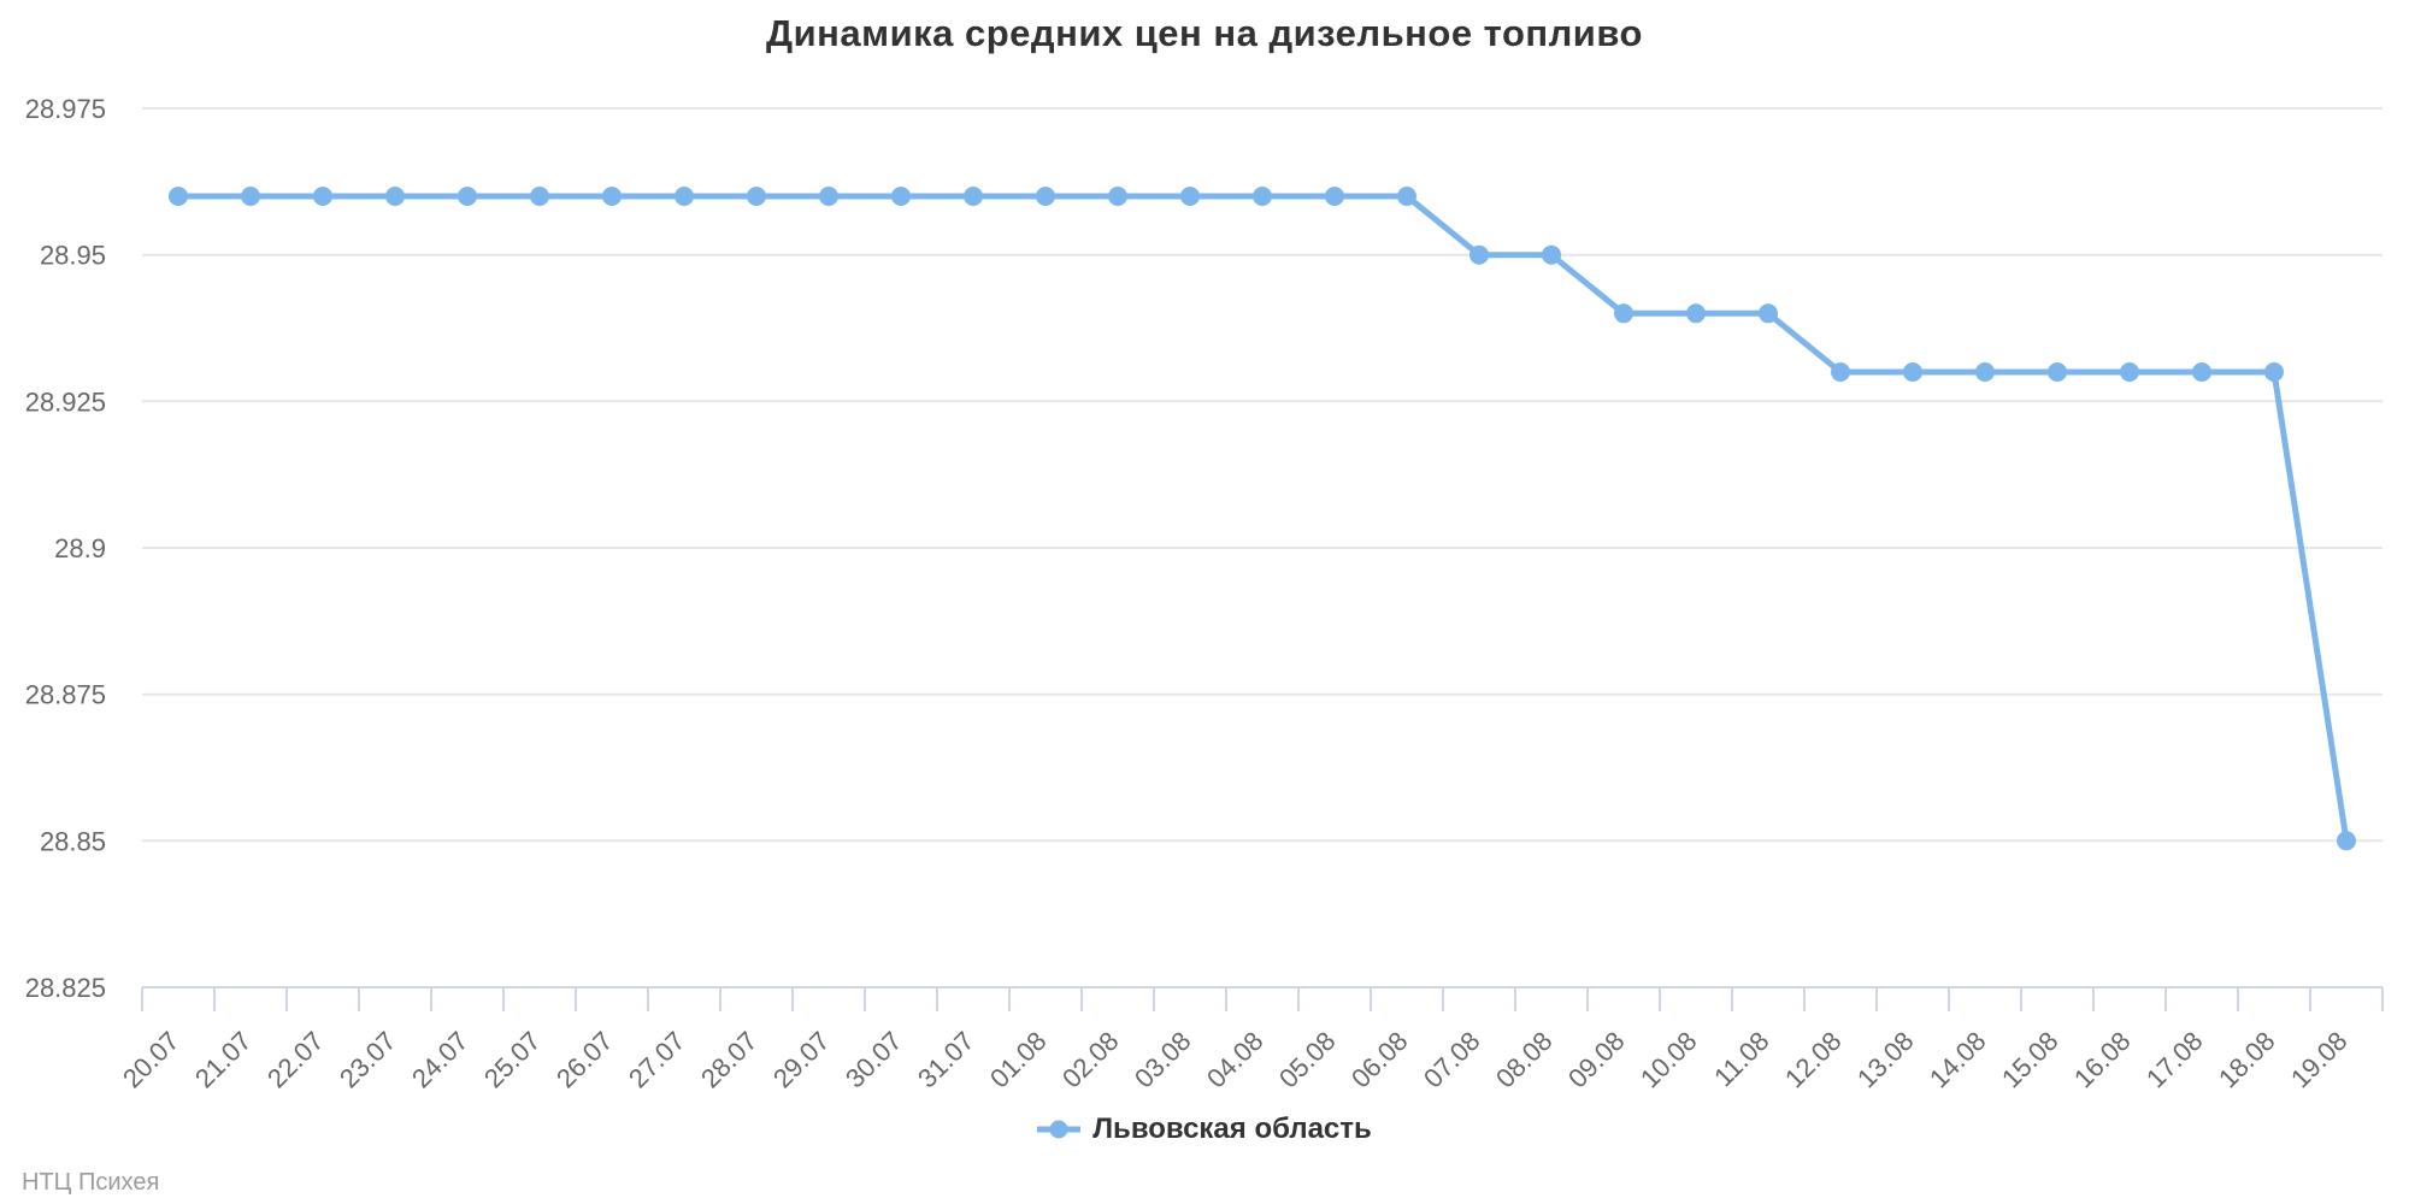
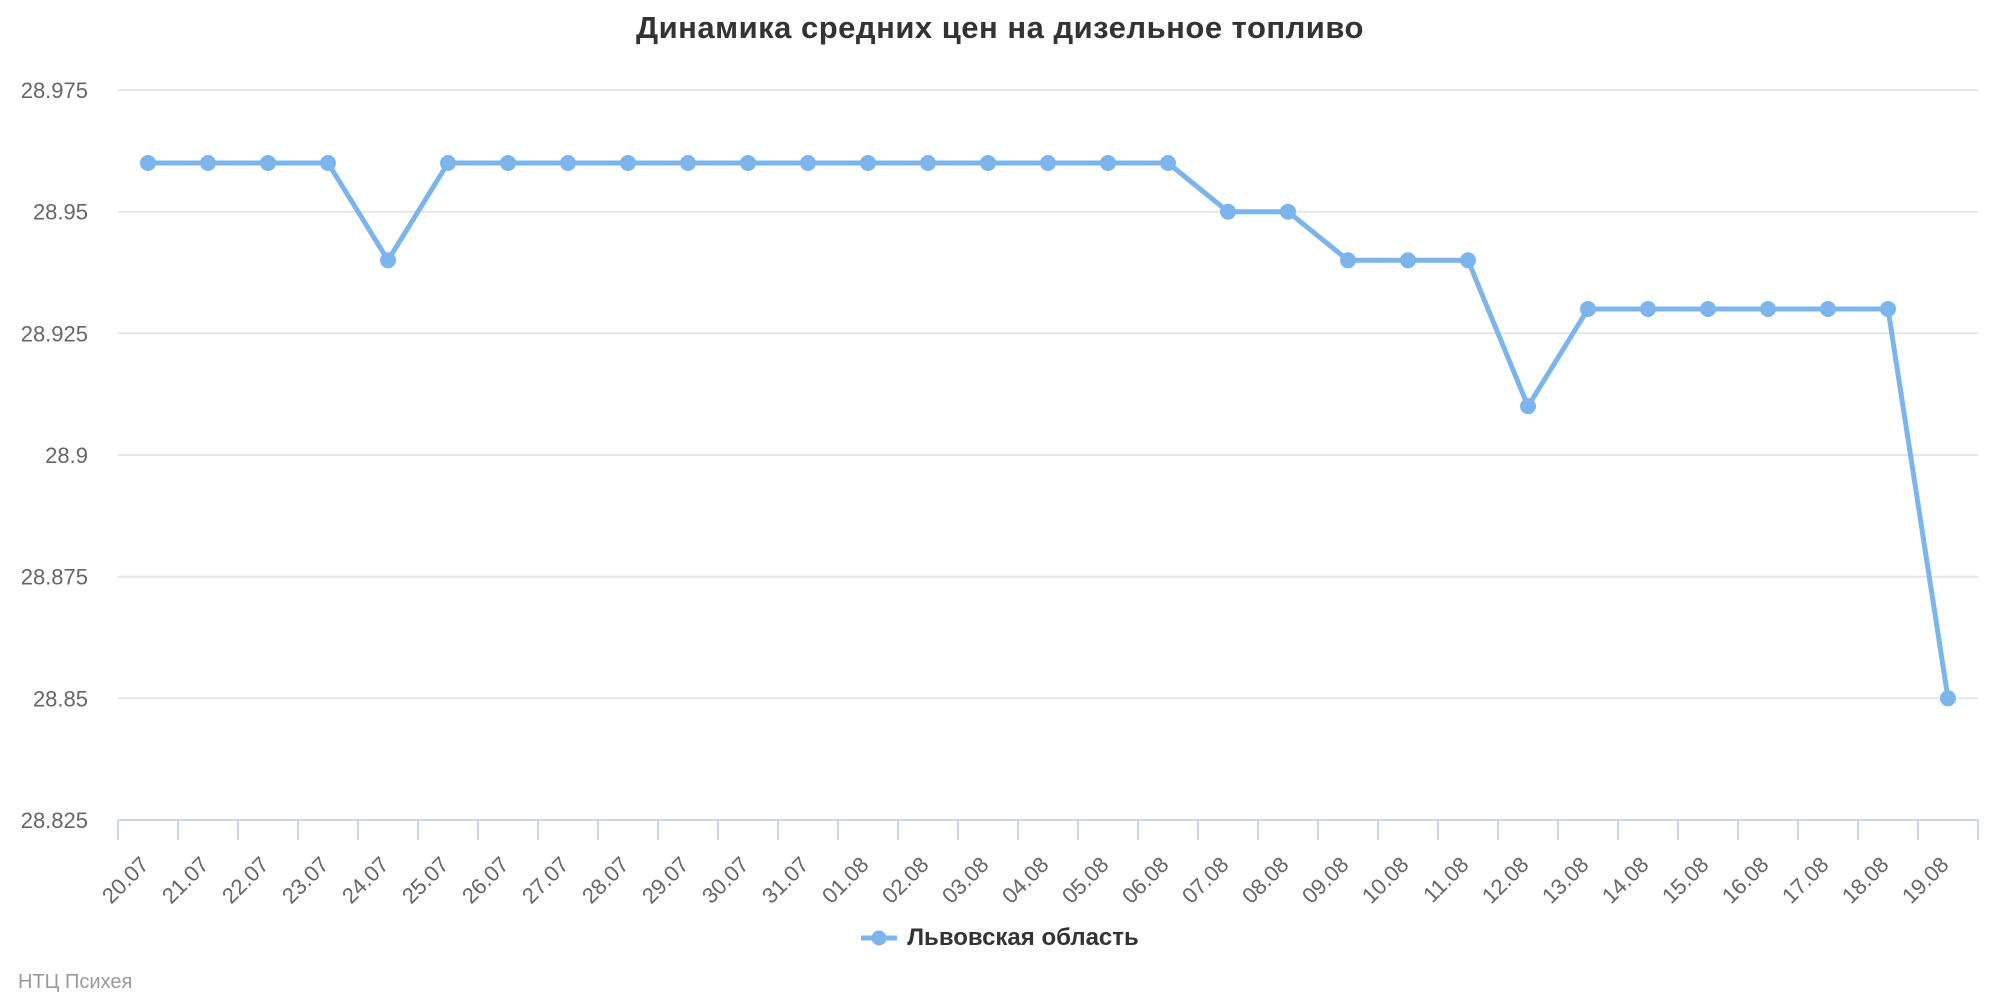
24.07: 28.96 -> 28.94
12.08: 28.93 -> 28.91
